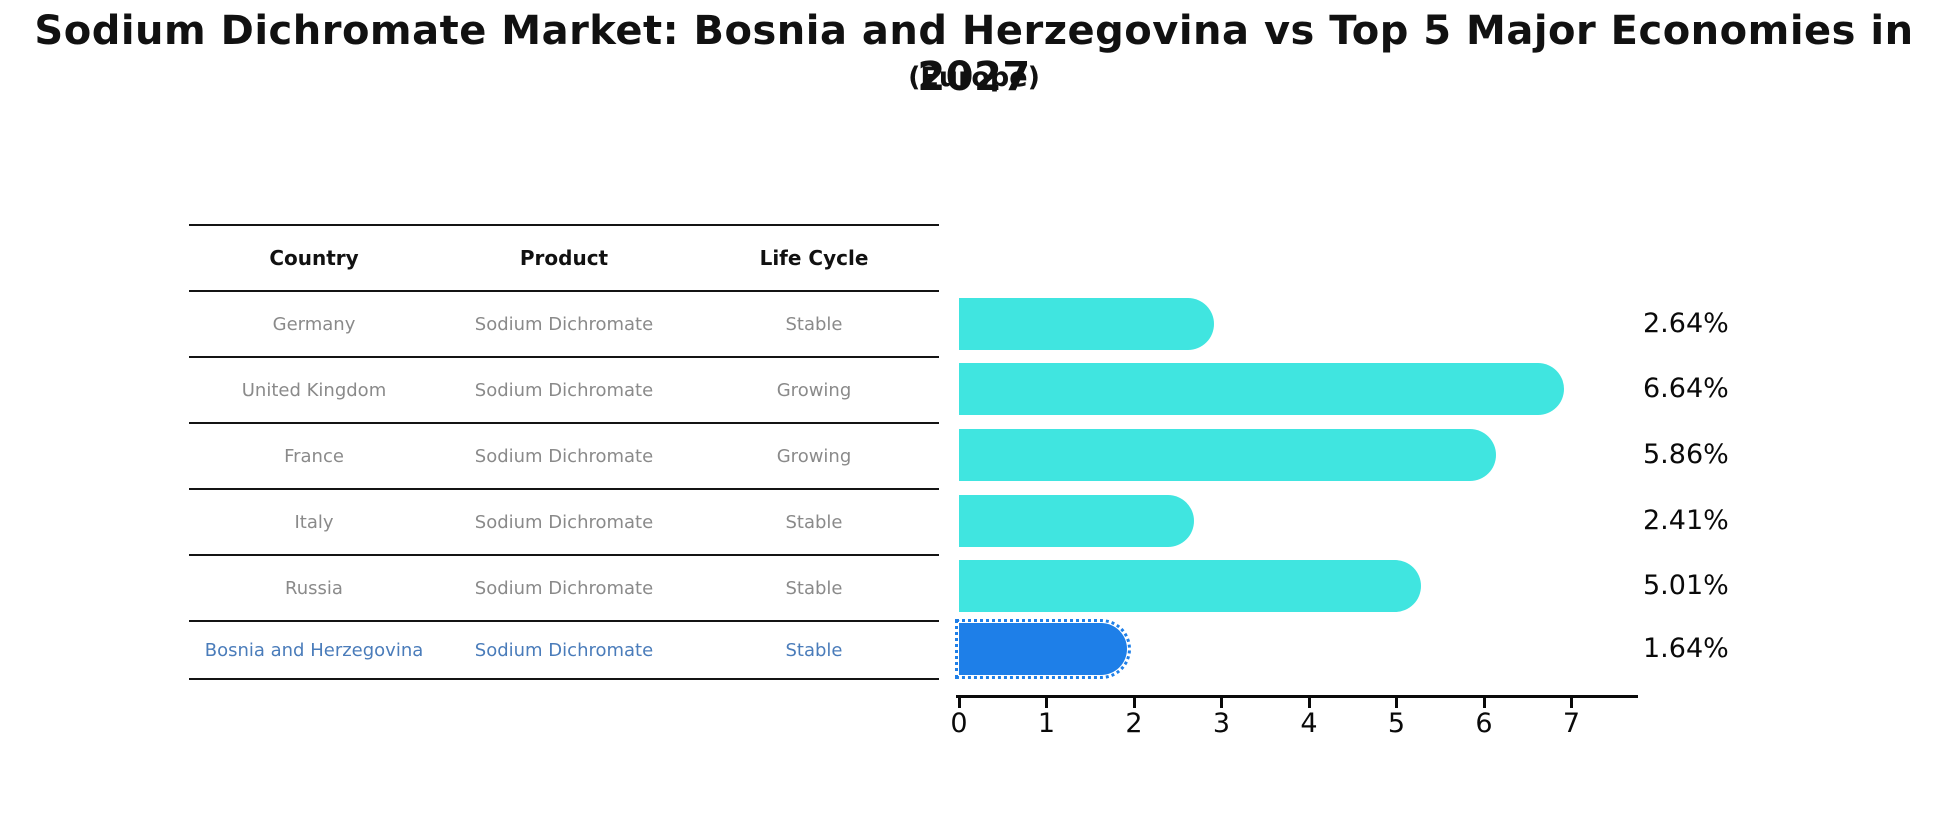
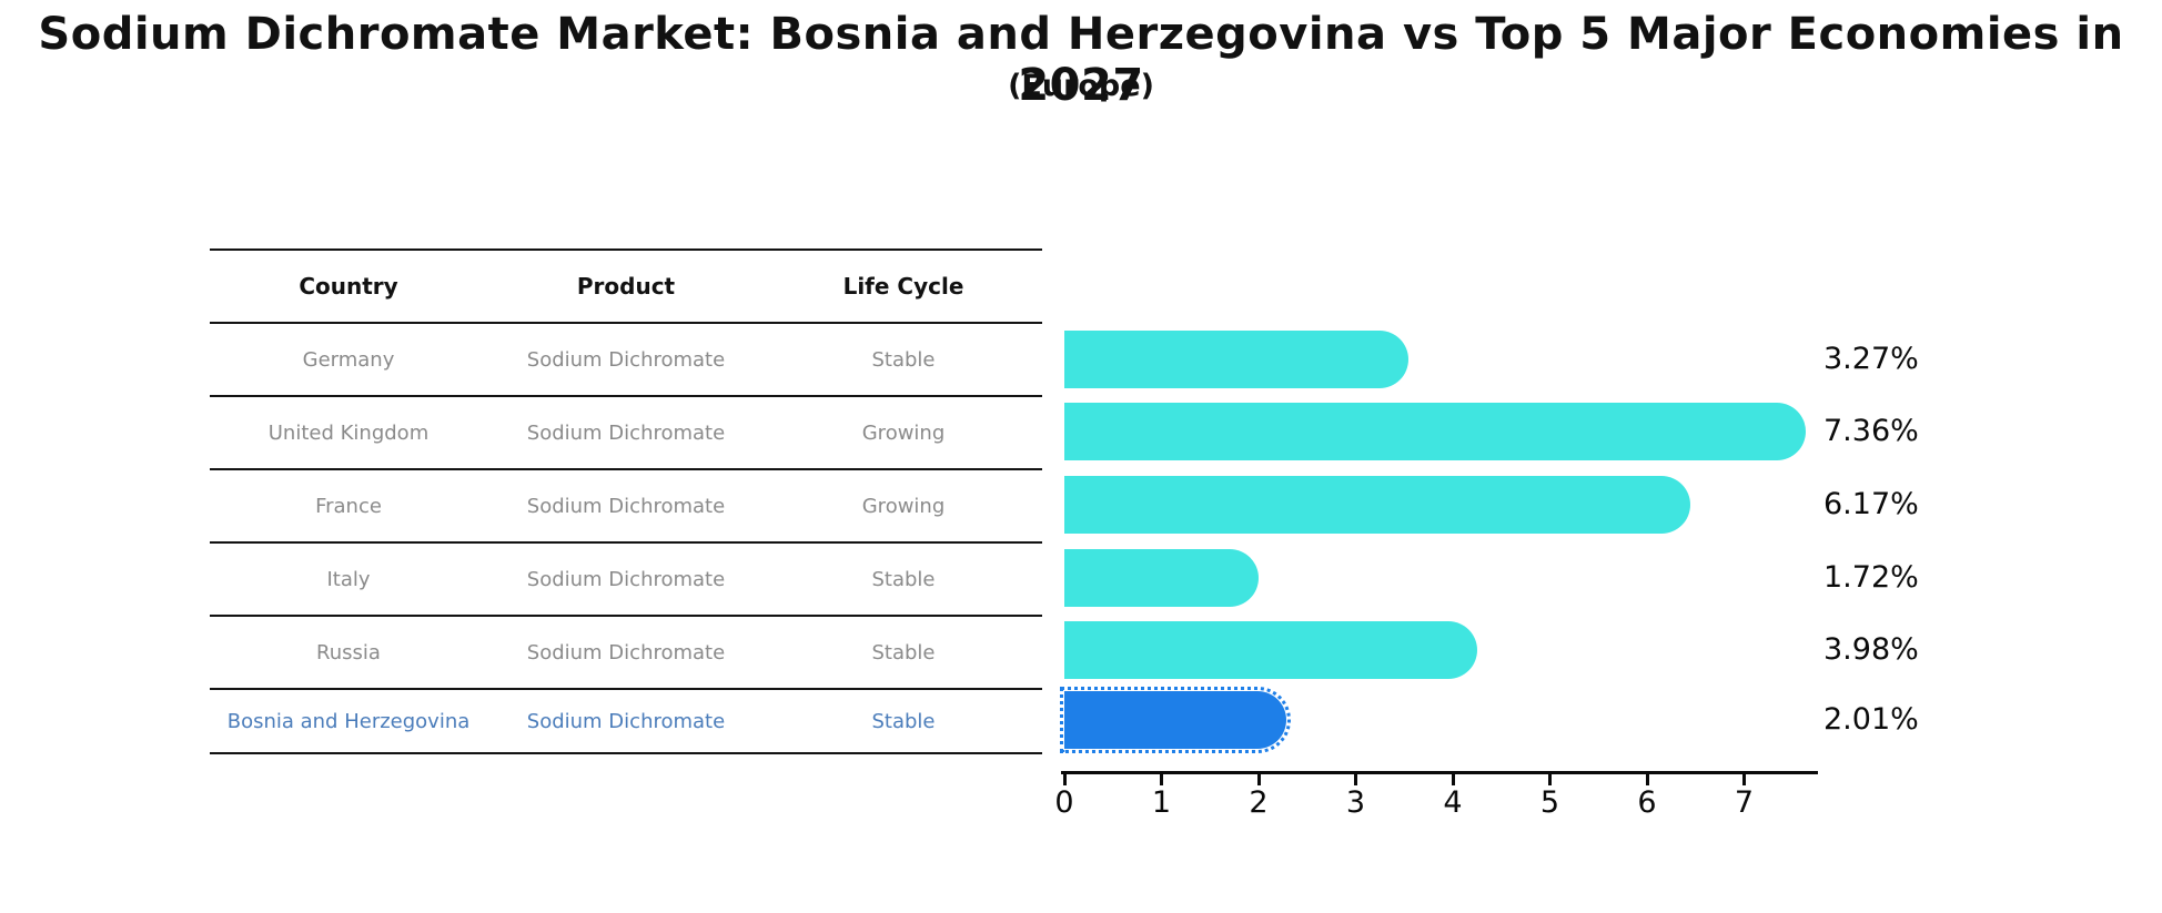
Germany: 2.64% -> 3.27%
United Kingdom: 6.64% -> 7.36%
France: 5.86% -> 6.17%
Italy: 2.41% -> 1.72%
Russia: 5.01% -> 3.98%
Bosnia and Herzegovina: 1.64% -> 2.01%
